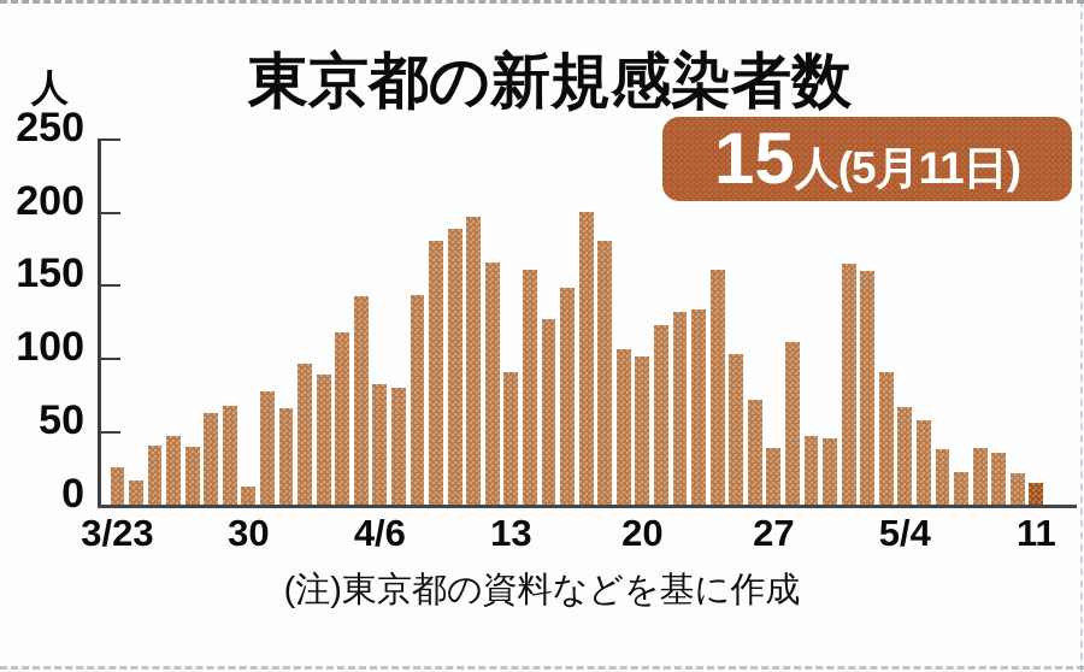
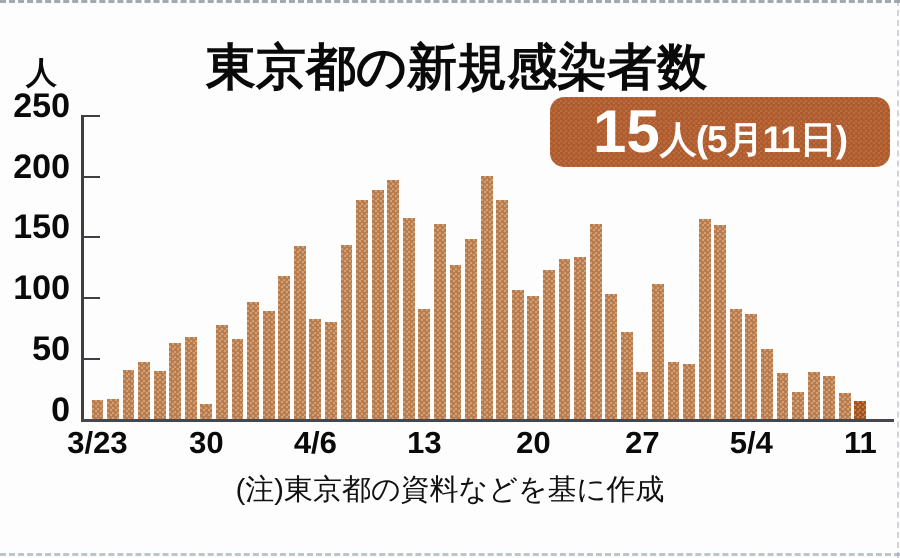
3/23: 26 -> 16
5/4: 67 -> 87
